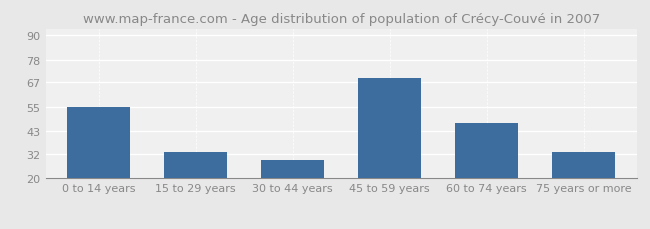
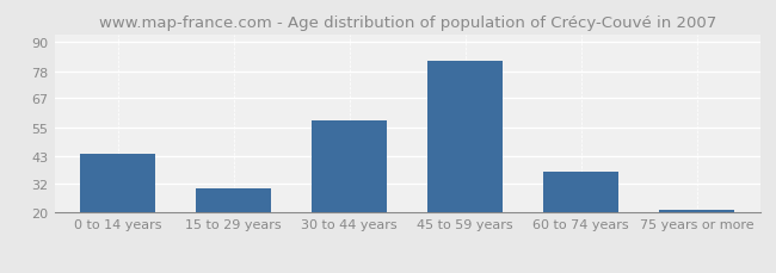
0 to 14 years: 55 -> 44
15 to 29 years: 33 -> 30
30 to 44 years: 29 -> 58
45 to 59 years: 69 -> 82
60 to 74 years: 47 -> 37
75 years or more: 33 -> 21
